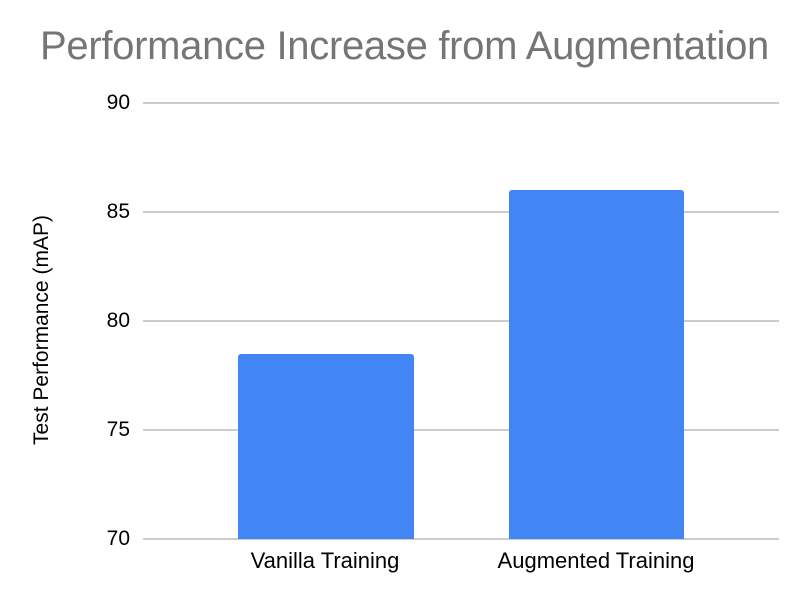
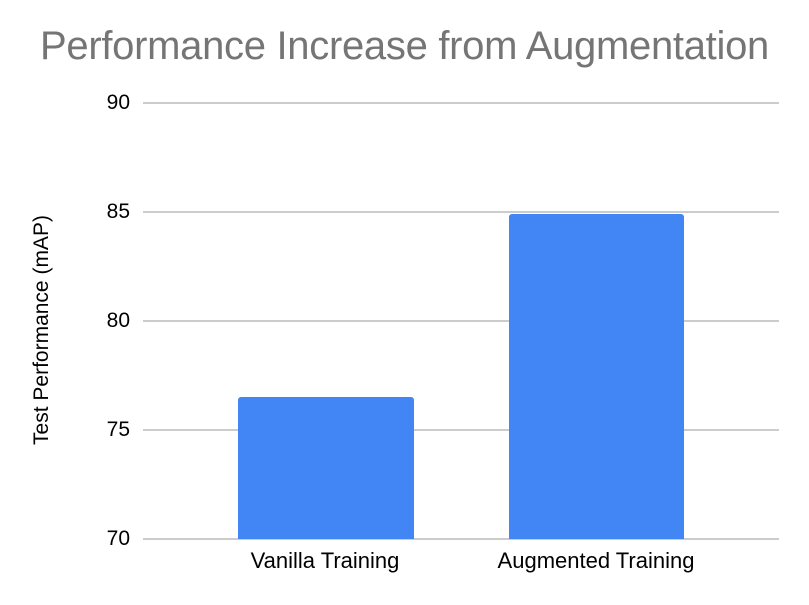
Vanilla Training: 78.5 -> 76.5
Augmented Training: 86.0 -> 84.9
